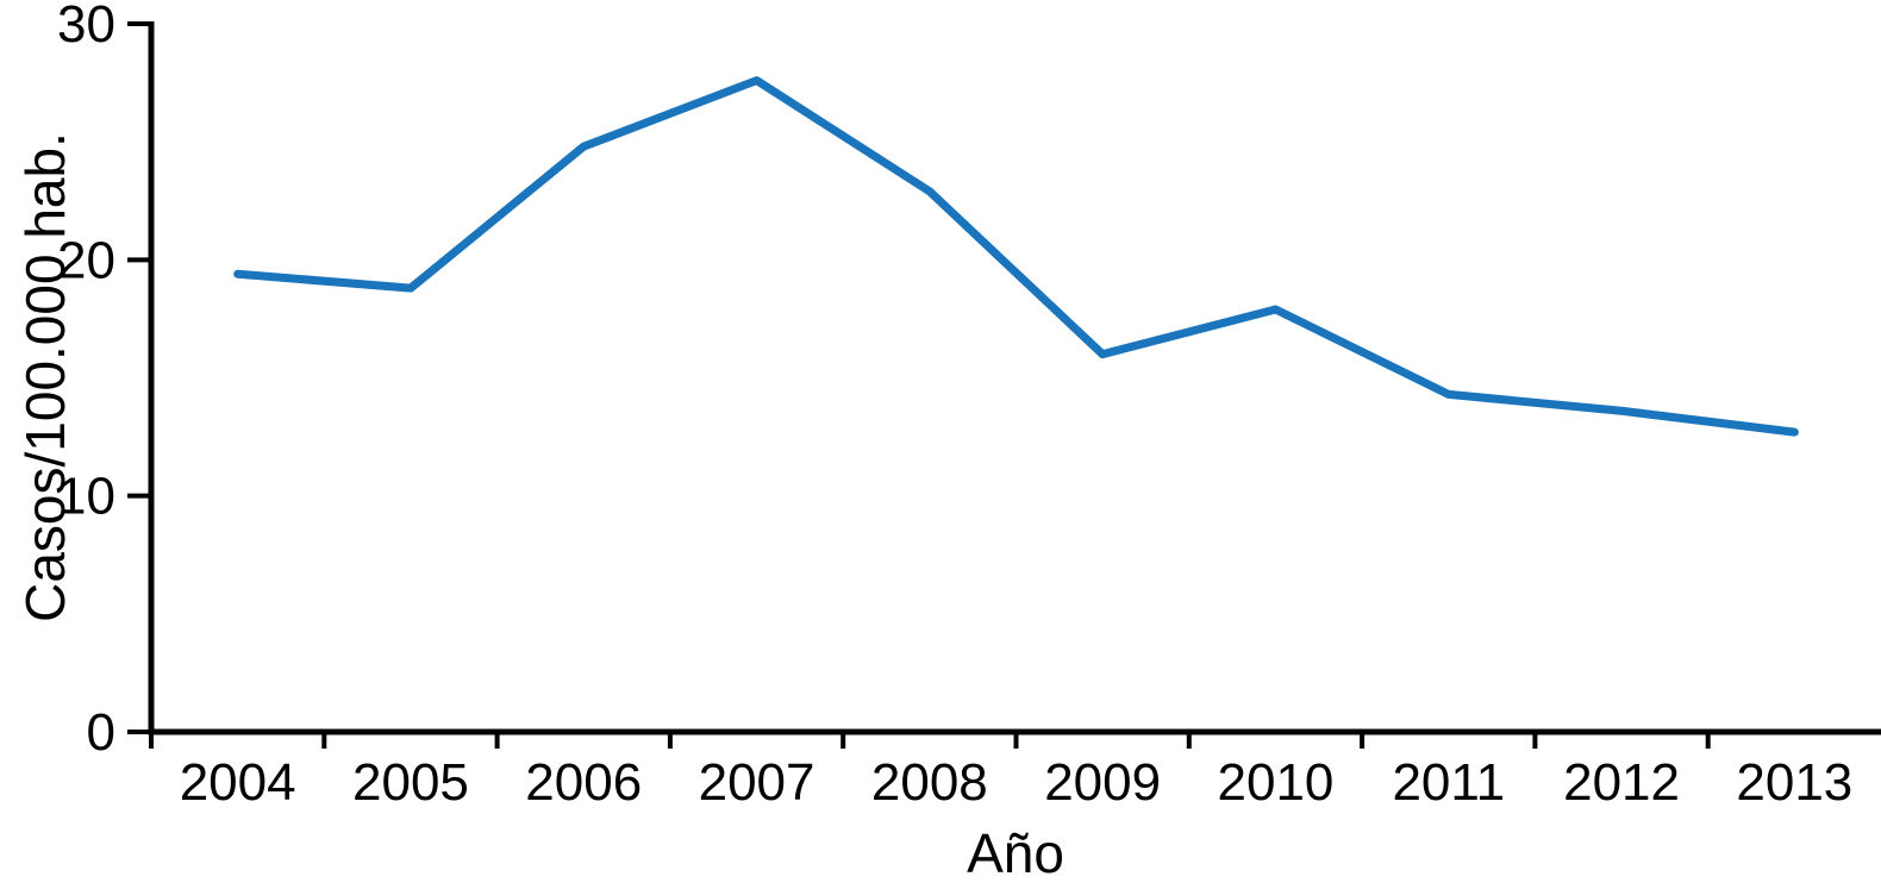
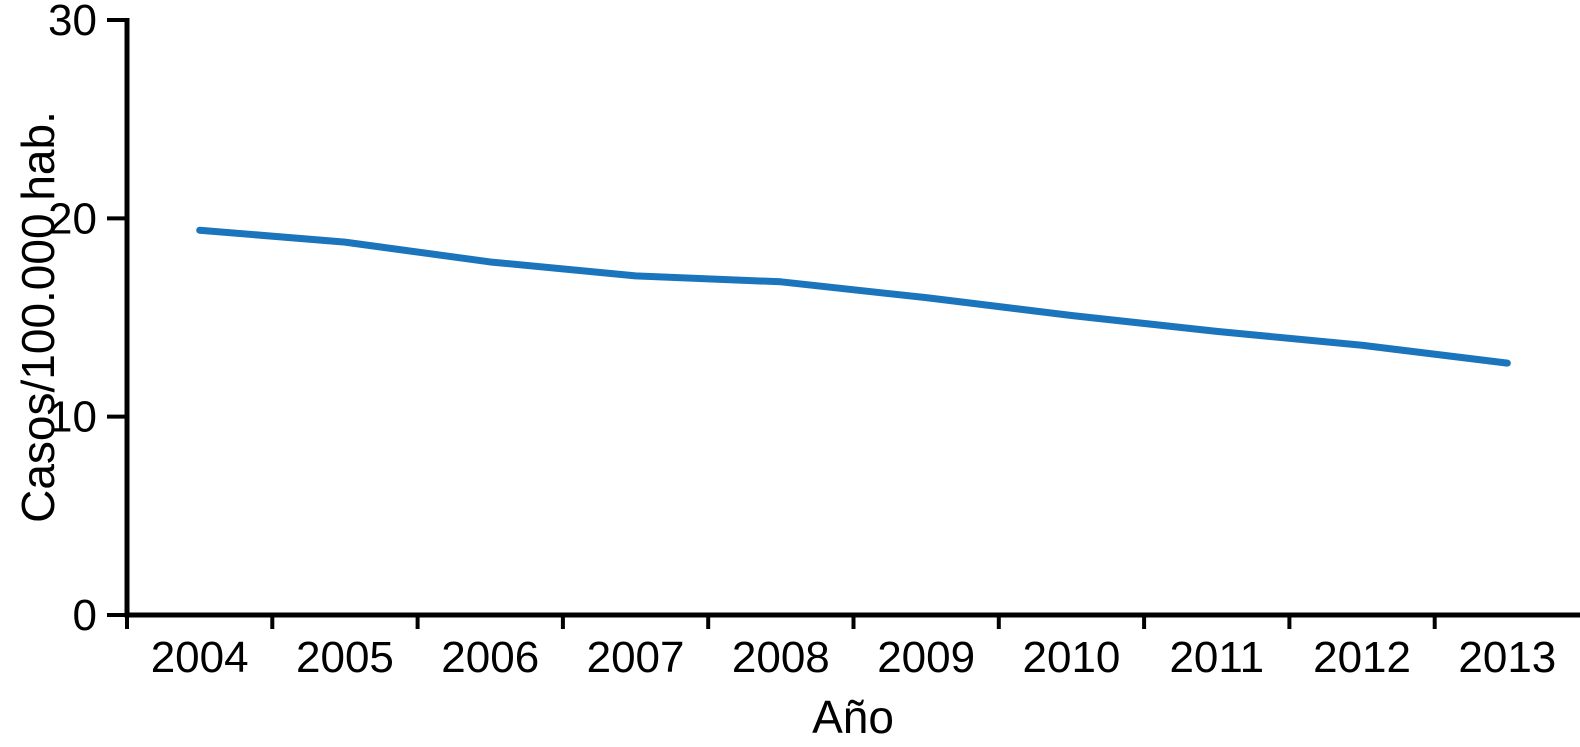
2006: 24.8 -> 17.8
2007: 27.6 -> 17.1
2008: 22.9 -> 16.8
2010: 17.9 -> 15.1
